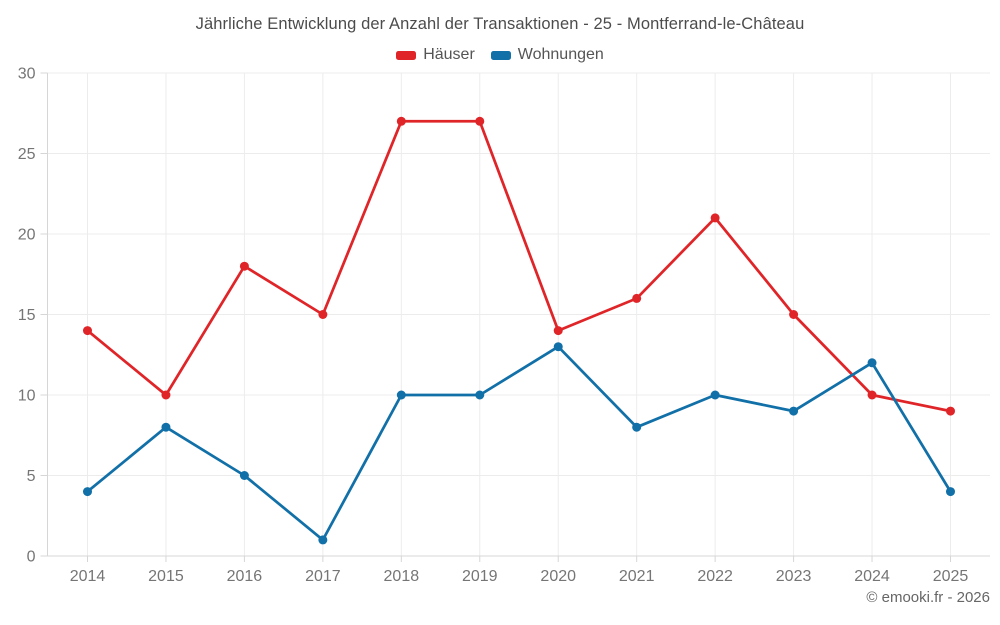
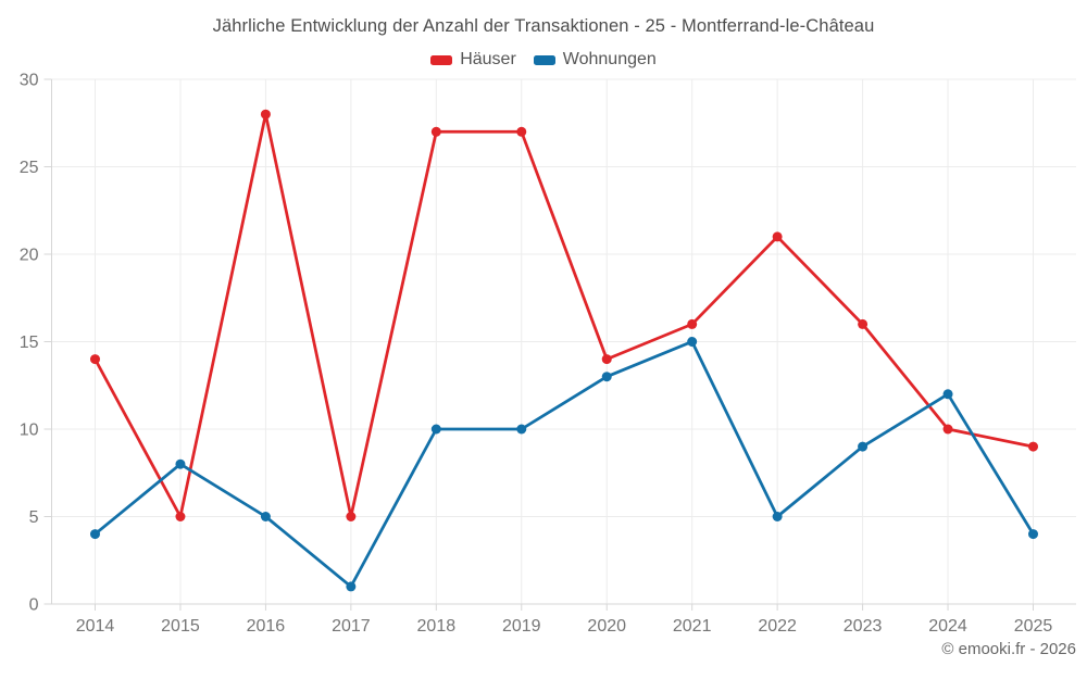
Häuser/2015: 10 -> 5
Häuser/2016: 18 -> 28
Häuser/2017: 15 -> 5
Wohnungen/2021: 8 -> 15
Wohnungen/2022: 10 -> 5
Häuser/2023: 15 -> 16
